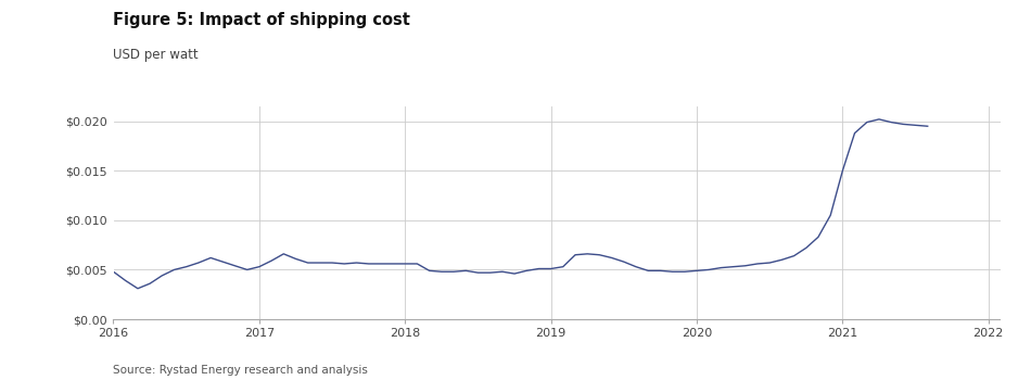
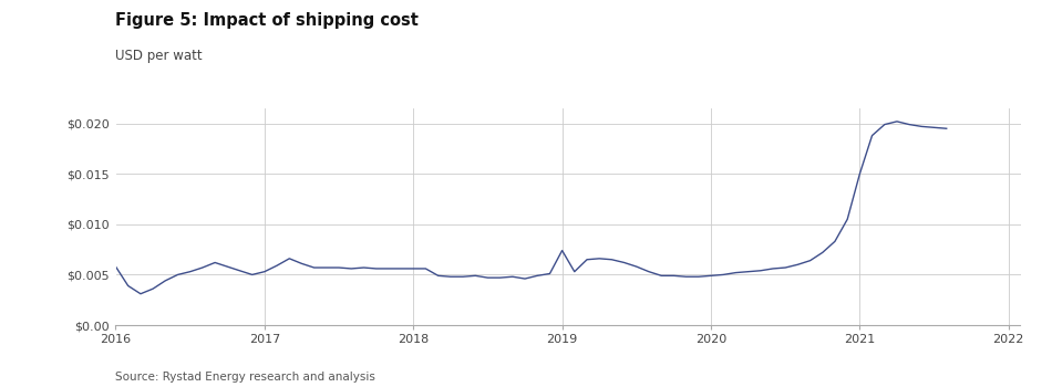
2016: $0.0048 -> $0.0058
2019: $0.0051 -> $0.0074
